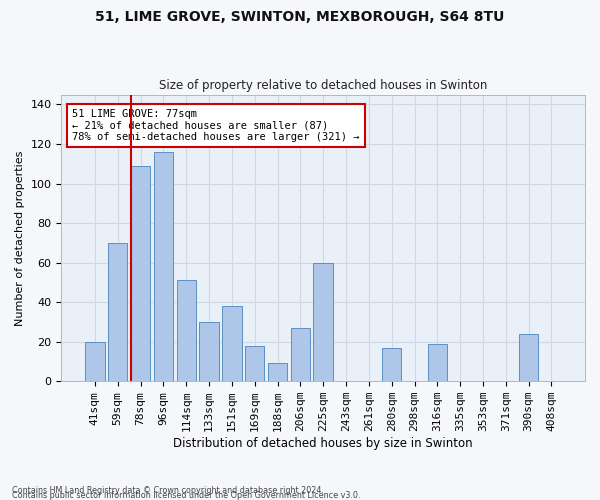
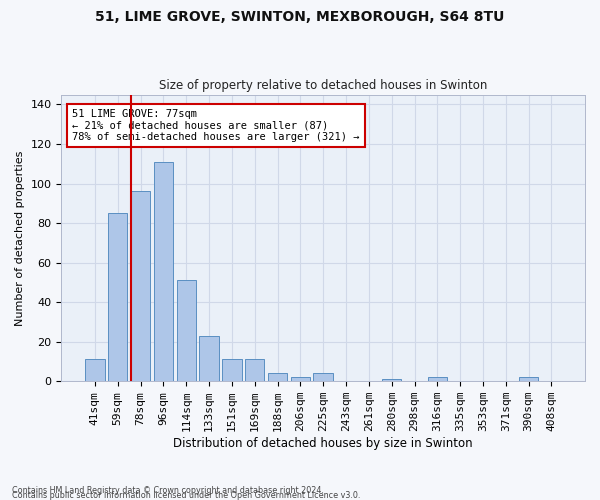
41sqm: 20 -> 11
59sqm: 70 -> 85
78sqm: 109 -> 96
96sqm: 116 -> 111
133sqm: 30 -> 23
151sqm: 38 -> 11
169sqm: 18 -> 11
188sqm: 9 -> 4
206sqm: 27 -> 2
225sqm: 60 -> 4
280sqm: 17 -> 1
316sqm: 19 -> 2
390sqm: 24 -> 2
